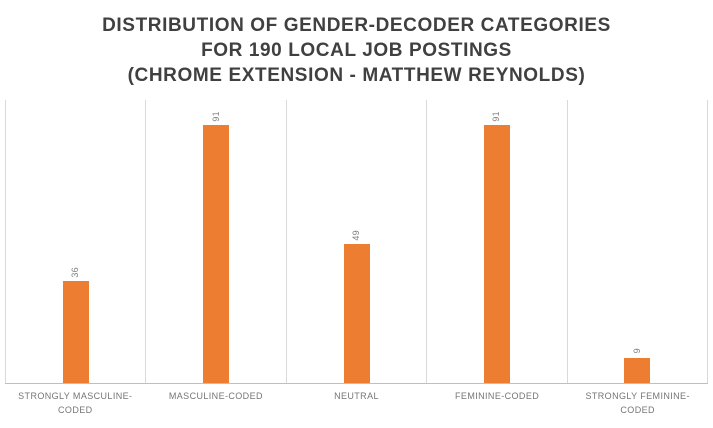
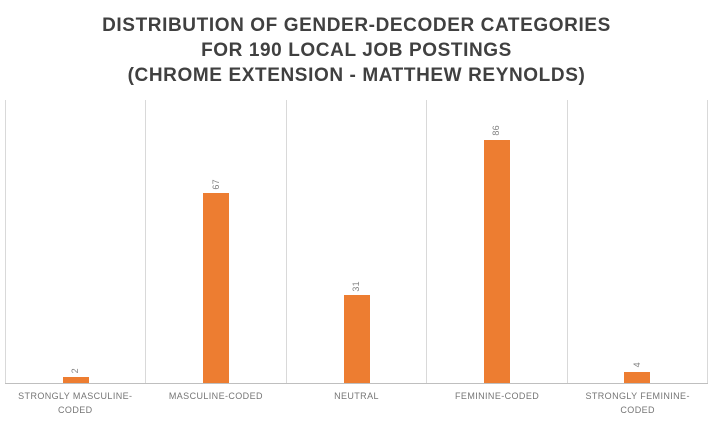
STRONGLY MASCULINE-CODED: 36 -> 2
MASCULINE-CODED: 91 -> 67
NEUTRAL: 49 -> 31
FEMININE-CODED: 91 -> 86
STRONGLY FEMININE-CODED: 9 -> 4
